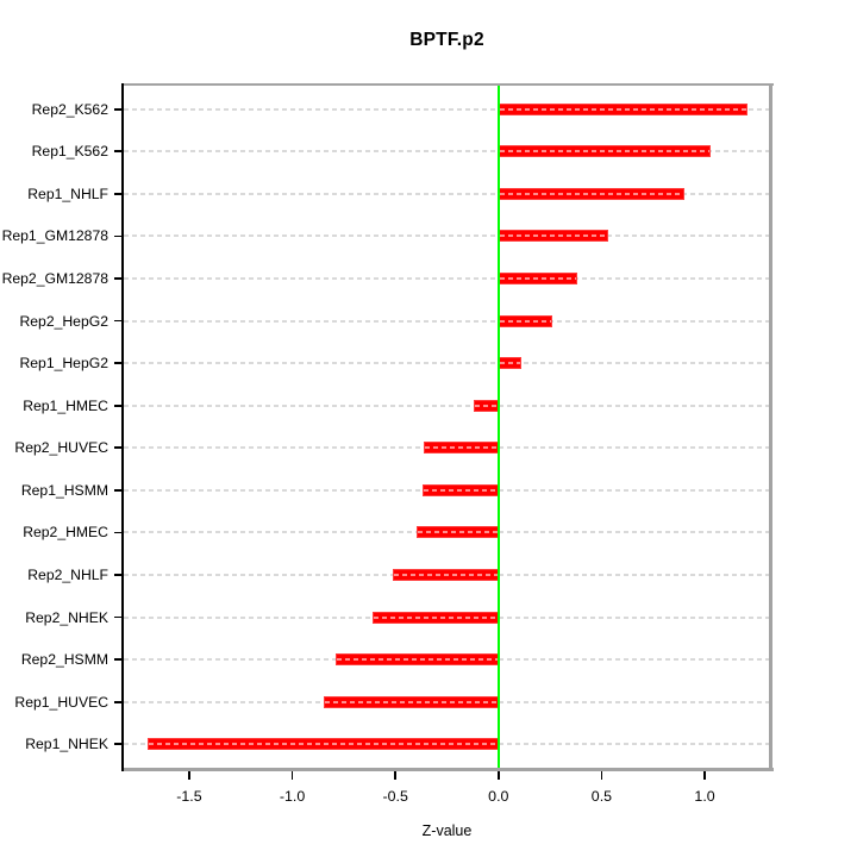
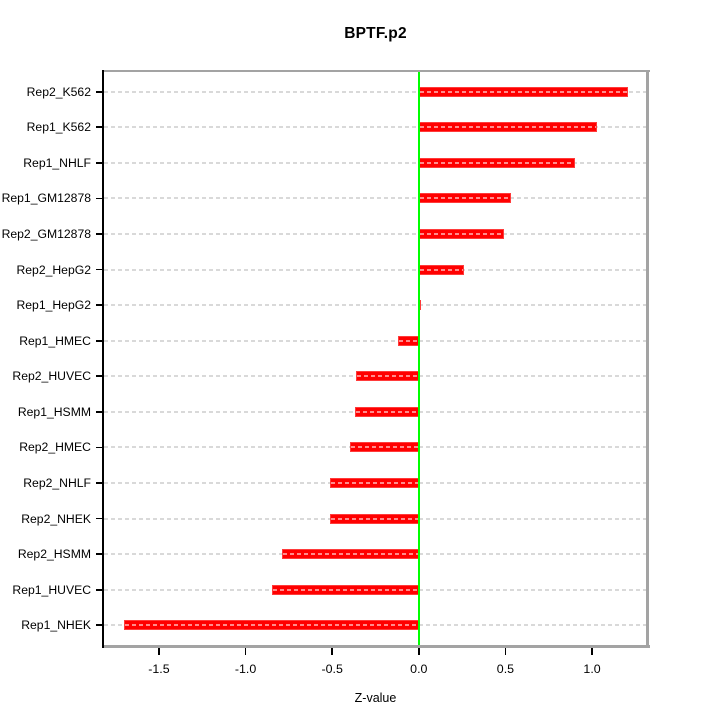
Rep2_GM12878: 0.38 -> 0.49
Rep1_HepG2: 0.11 -> 0.01
Rep2_NHEK: -0.61 -> -0.51
